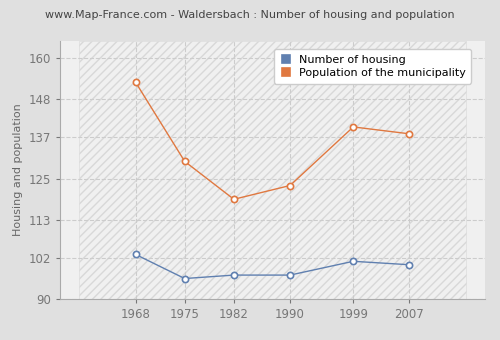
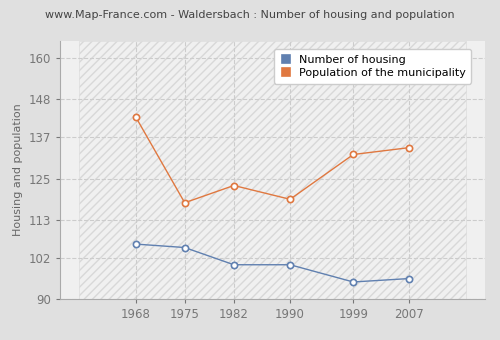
Number of housing/1968: 103 -> 106
Population of the municipality/1968: 153 -> 143
Number of housing/1975: 96 -> 105
Population of the municipality/1975: 130 -> 118
Number of housing/1982: 97 -> 100
Population of the municipality/1982: 119 -> 123
Number of housing/1990: 97 -> 100
Population of the municipality/1990: 123 -> 119
Number of housing/1999: 101 -> 95
Population of the municipality/1999: 140 -> 132
Number of housing/2007: 100 -> 96
Population of the municipality/2007: 138 -> 134
